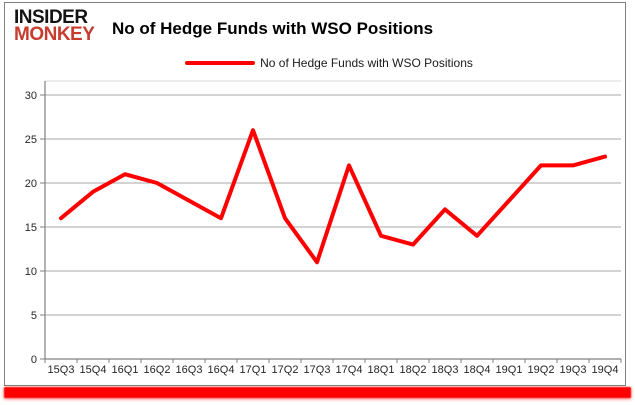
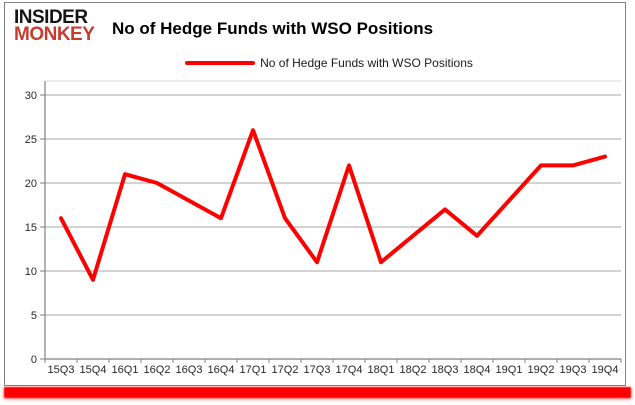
15Q4: 19 -> 9
18Q1: 14 -> 11
18Q2: 13 -> 14
